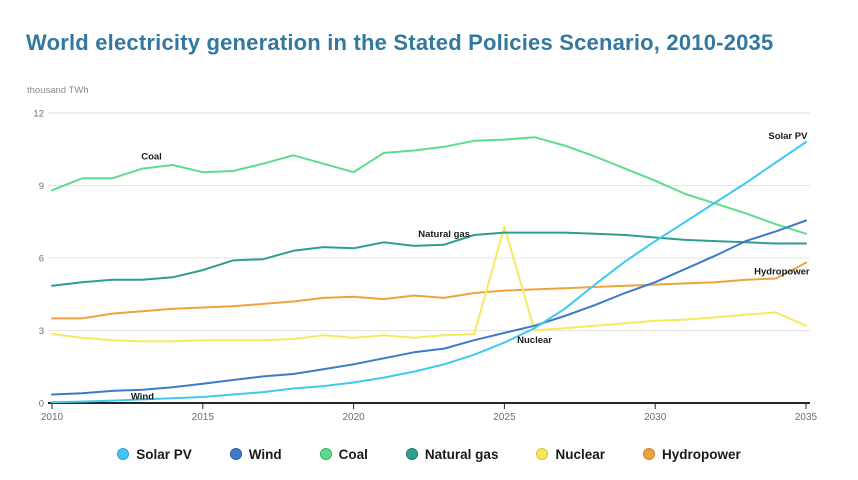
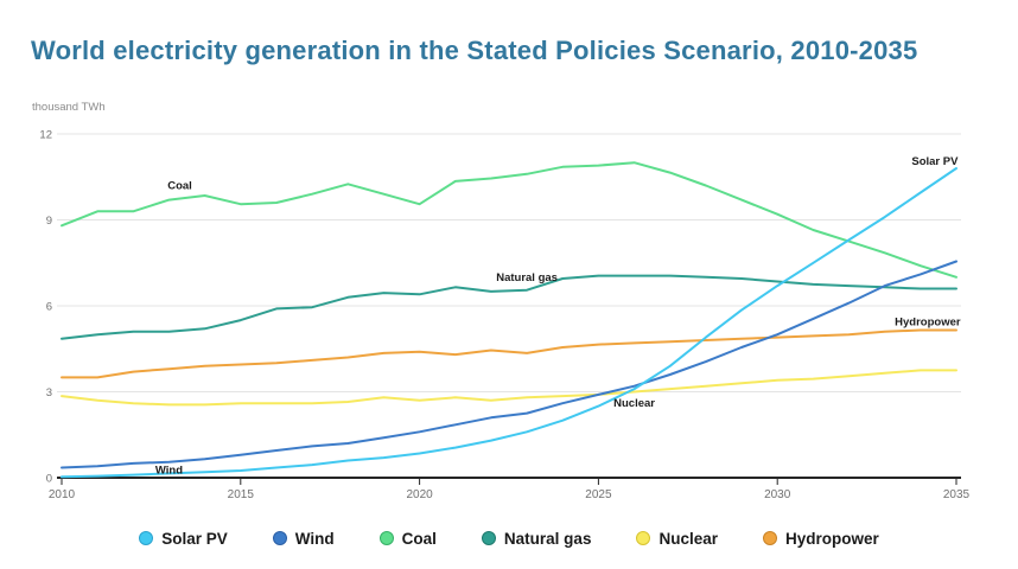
Nuclear/2025: 7.3 -> 2.9
Nuclear/2035: 3.2 -> 3.8
Hydropower/2035: 5.8 -> 5.2
